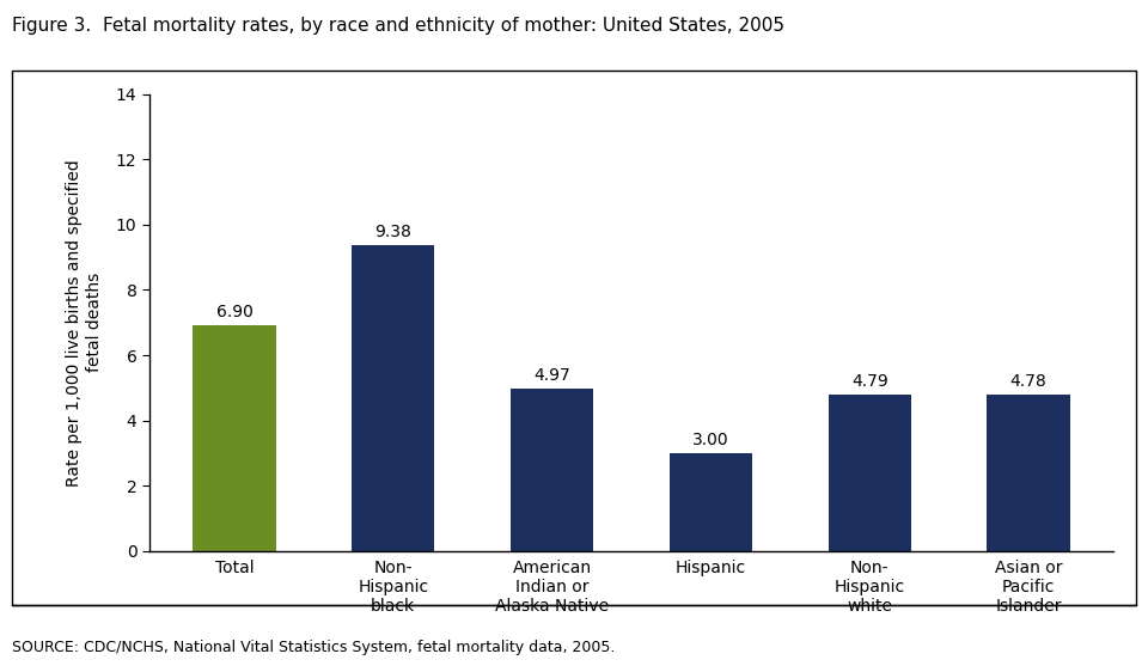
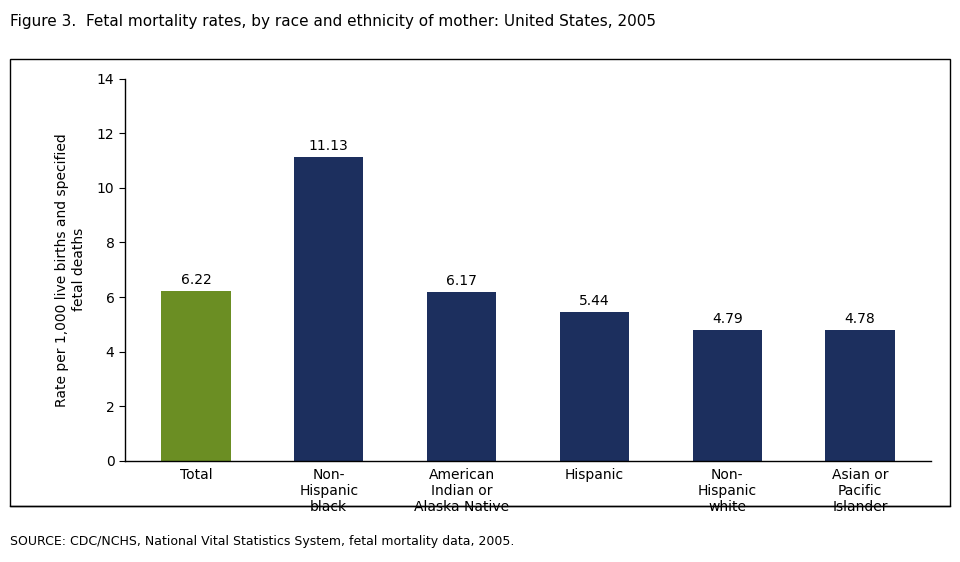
Total: 6.90 -> 6.22
Non- Hispanic black: 9.38 -> 11.13
American Indian or Alaska Native: 4.97 -> 6.17
Hispanic: 3.00 -> 5.44
